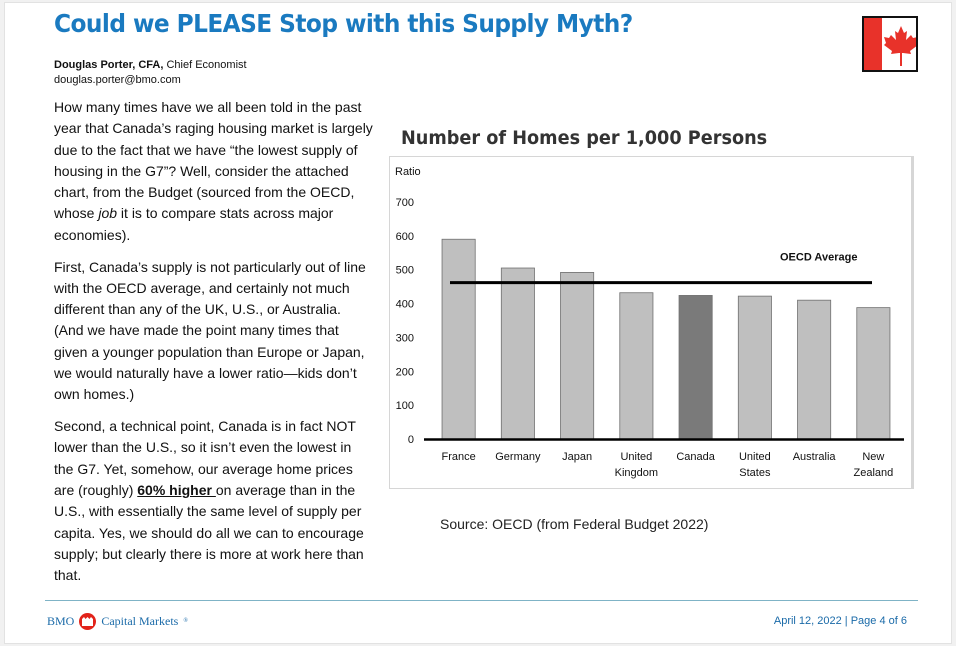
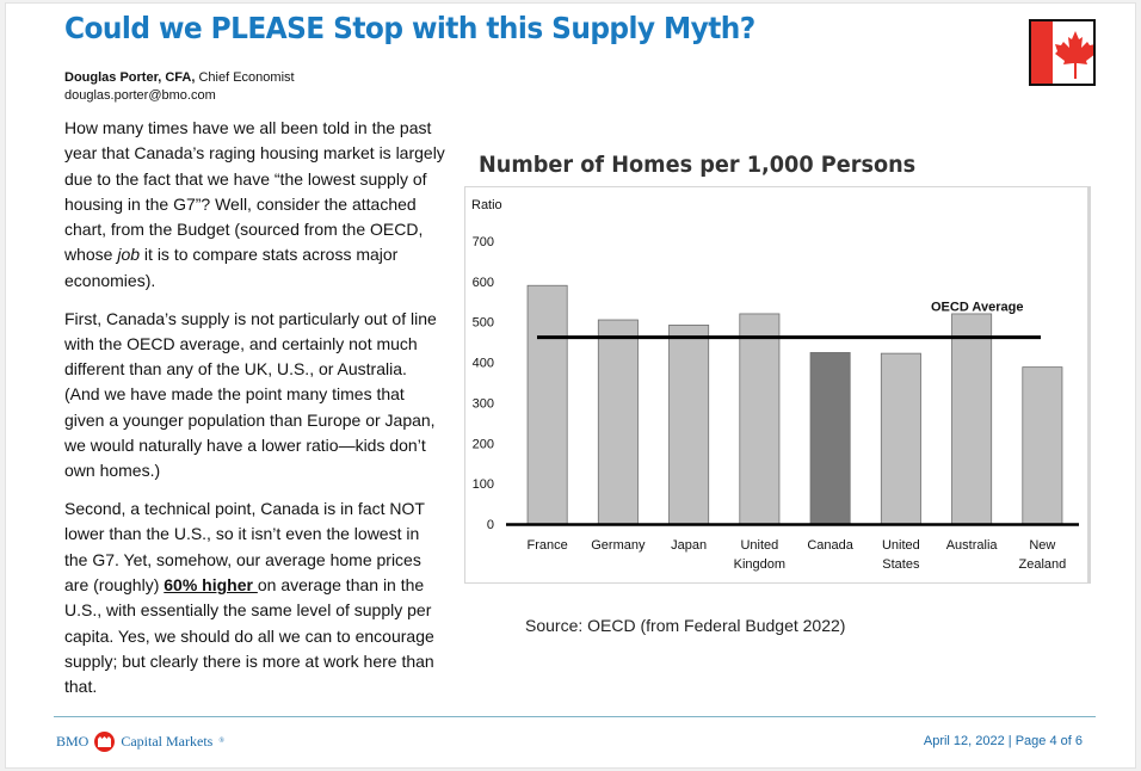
United Kingdom: 430 -> 520
Australia: 410 -> 520
